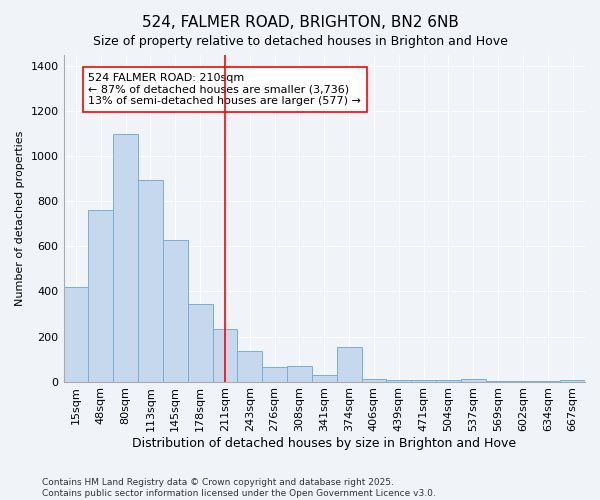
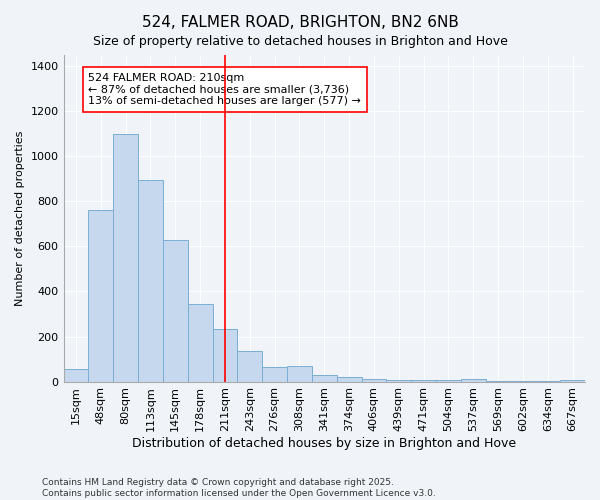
15sqm: 420 -> 55
374sqm: 155 -> 20
